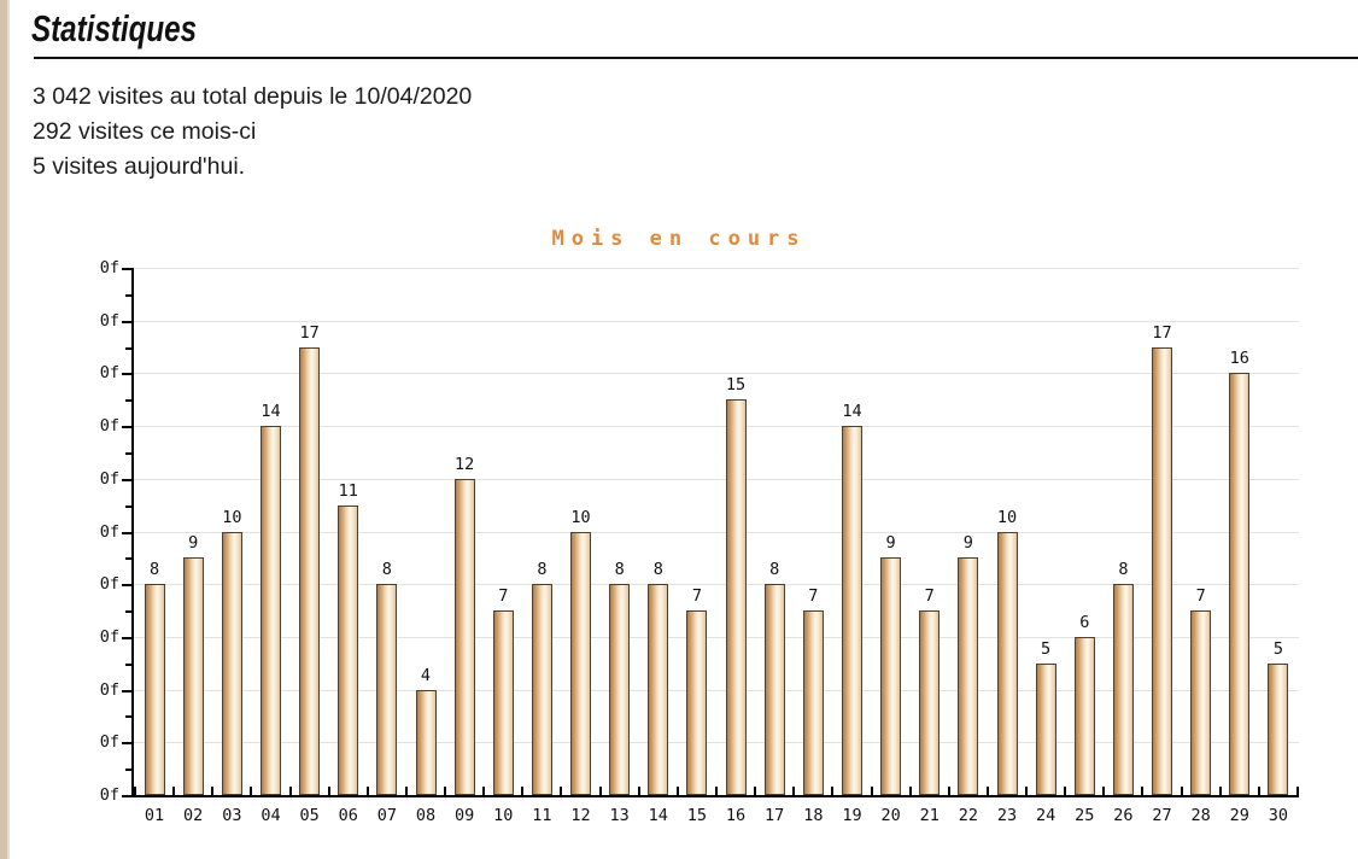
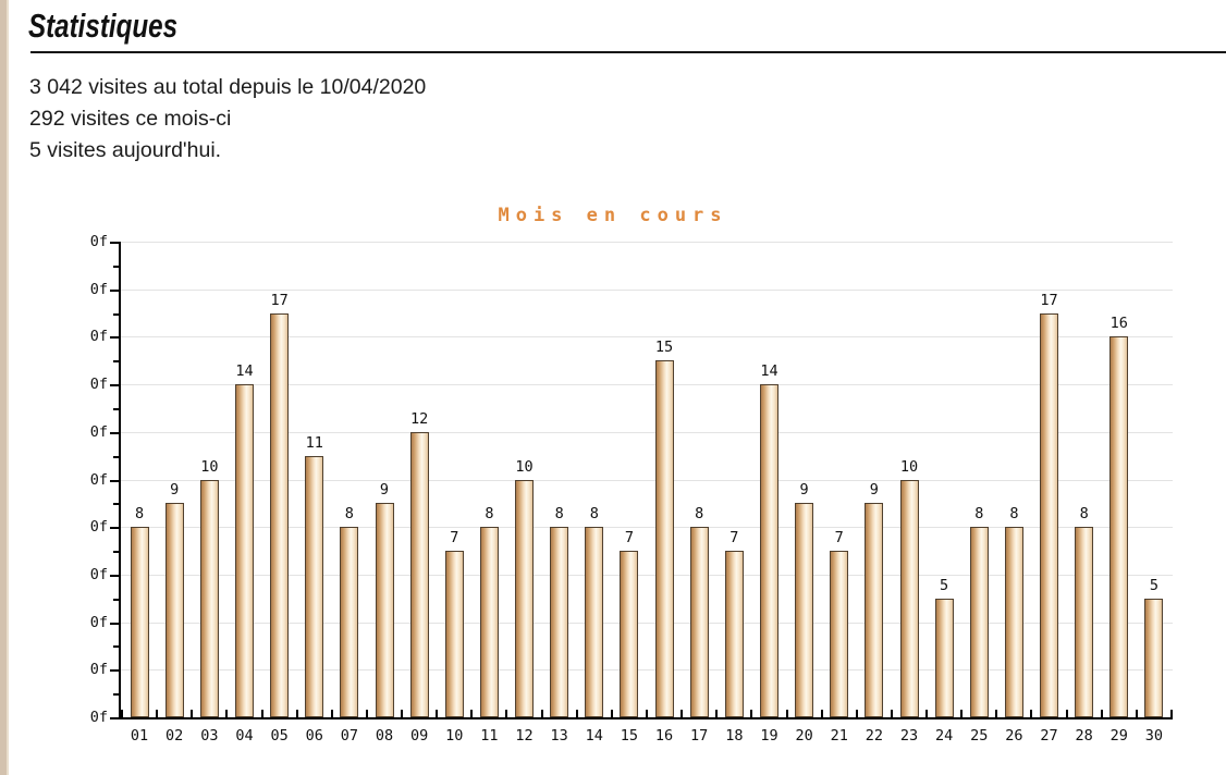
08: 4 -> 9
25: 6 -> 8
28: 7 -> 8
